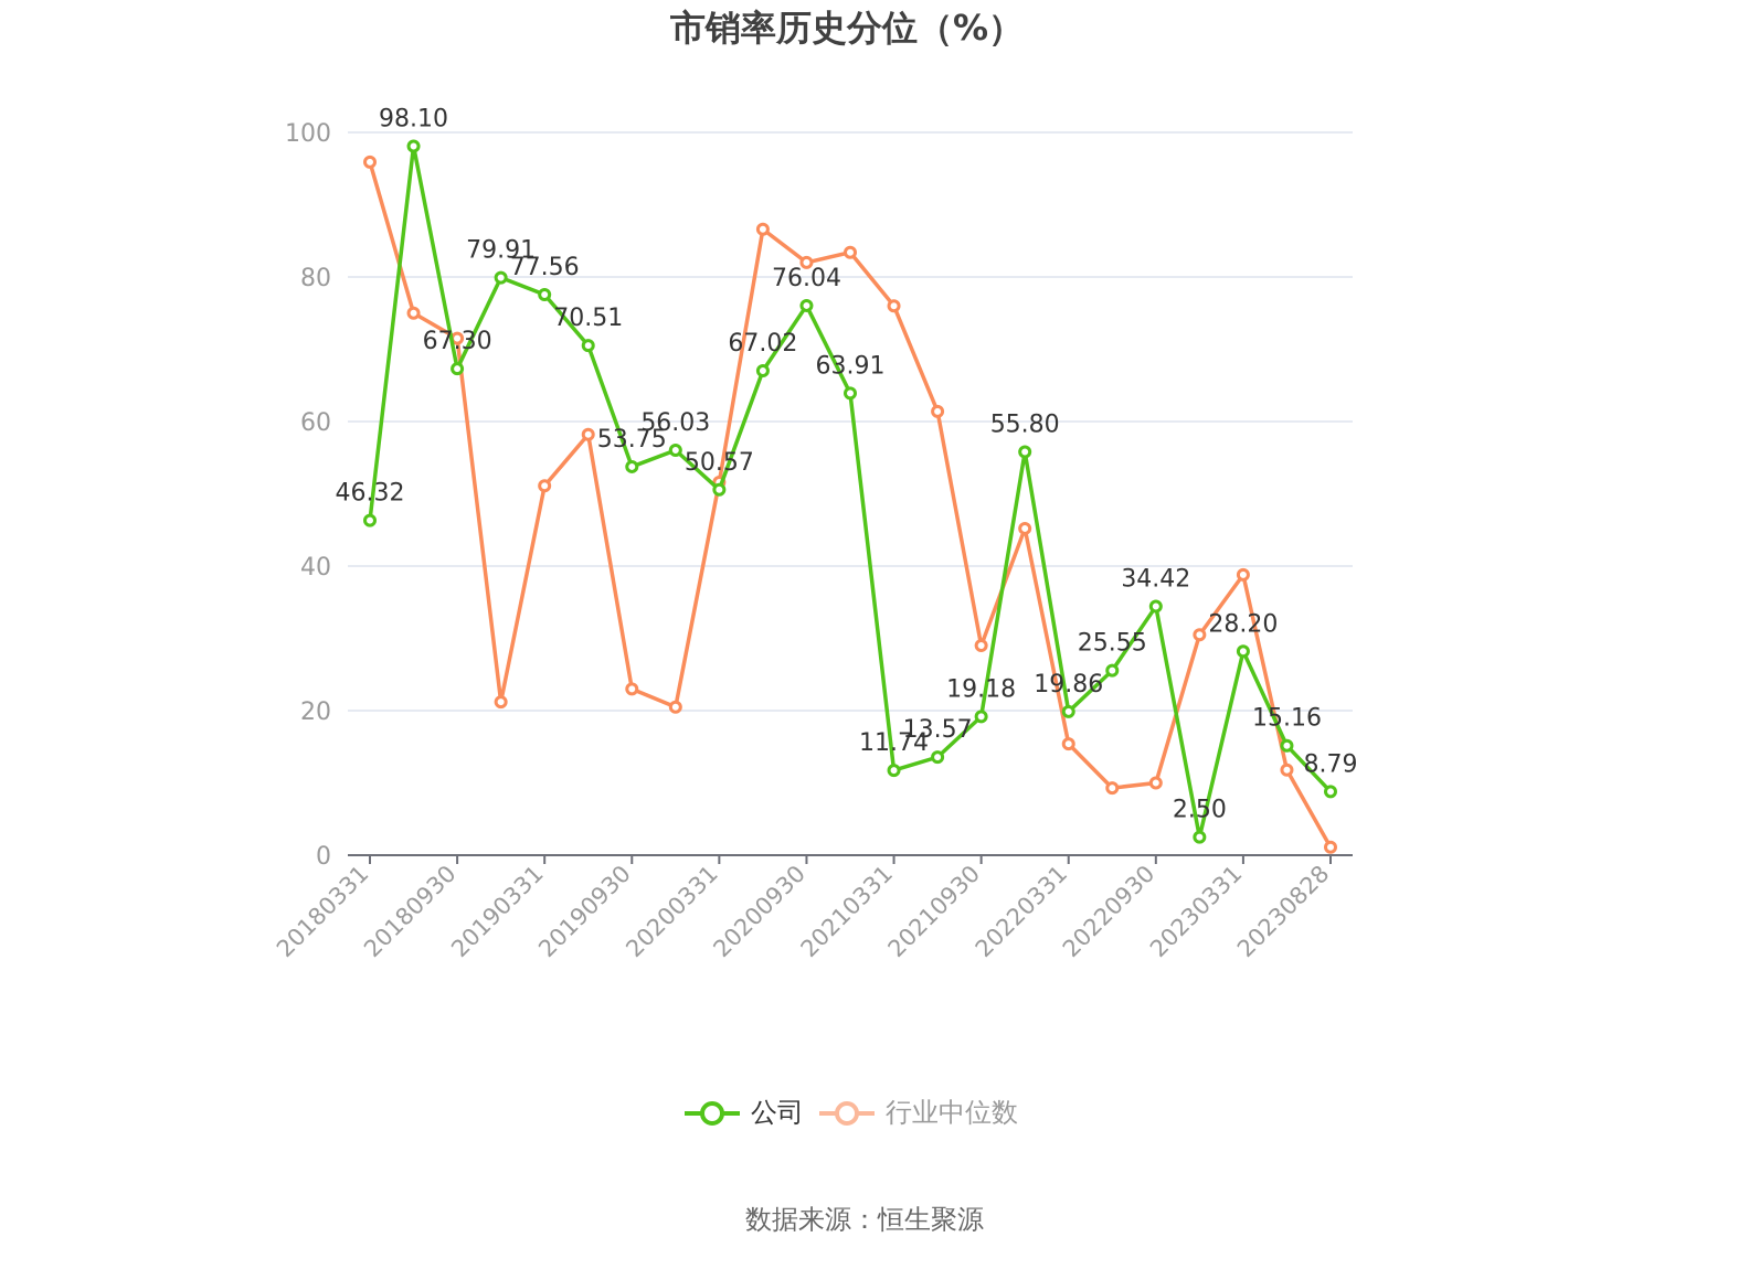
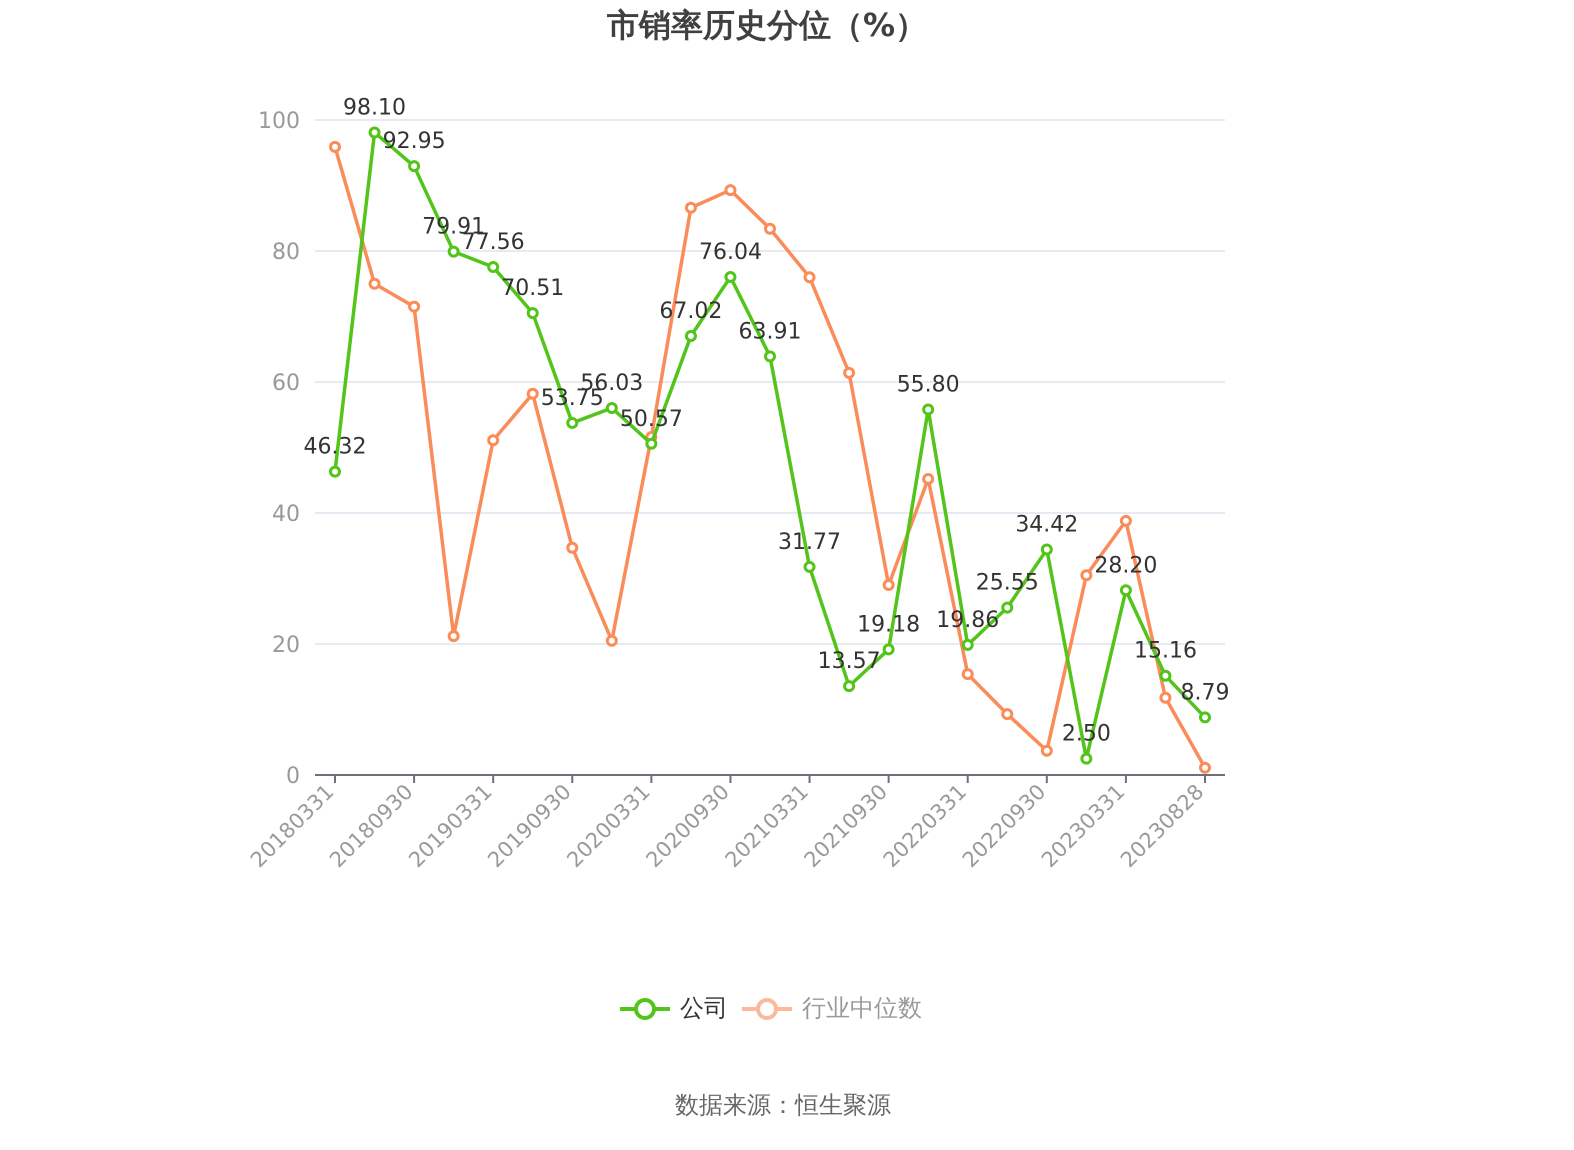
公司/20180930: 67.30 -> 92.95
行业中位数/20190930: 23 -> 35
行业中位数/20200930: 82 -> 89
公司/20210331: 11.74 -> 31.77
行业中位数/20220930: 10 -> 4
